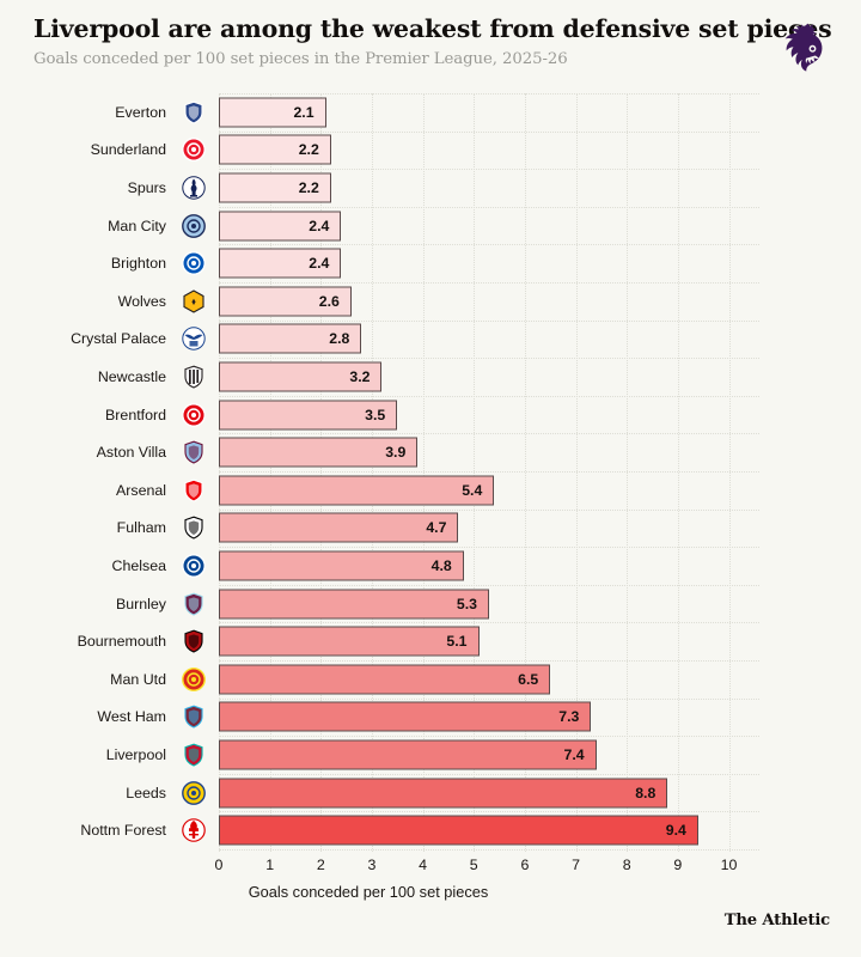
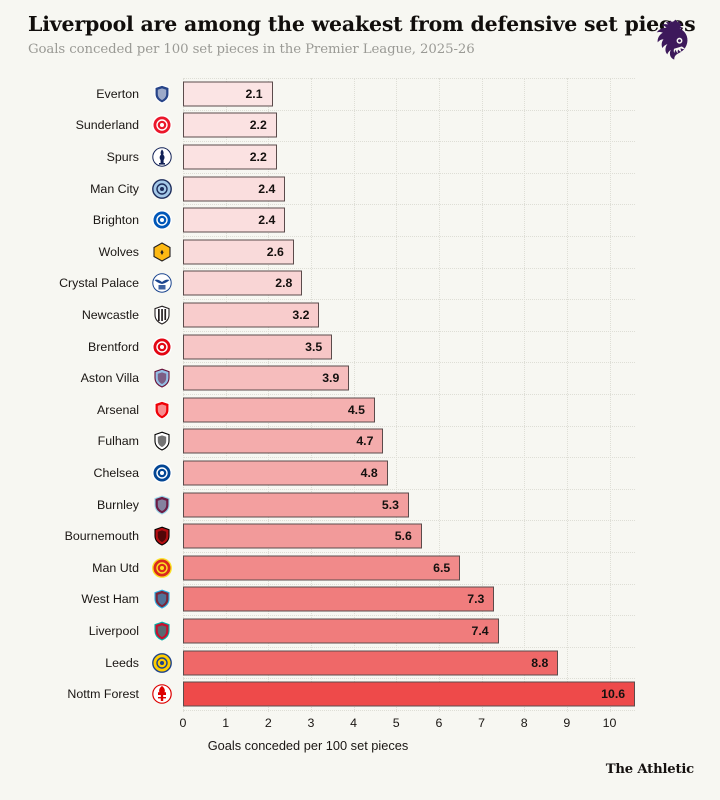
Arsenal: 5.4 -> 4.5
Bournemouth: 5.1 -> 5.6
Nottm Forest: 9.4 -> 10.6
